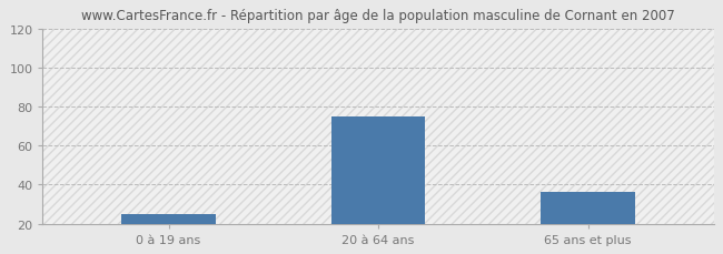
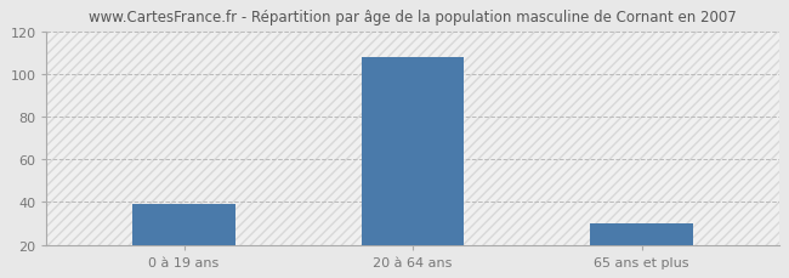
0 à 19 ans: 25 -> 39
20 à 64 ans: 75 -> 108
65 ans et plus: 36 -> 30
